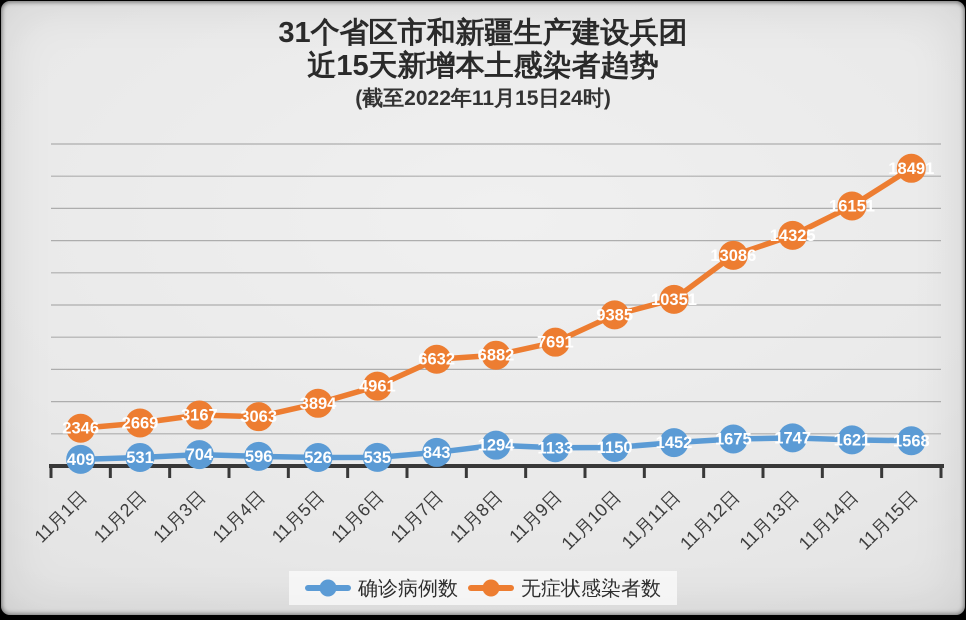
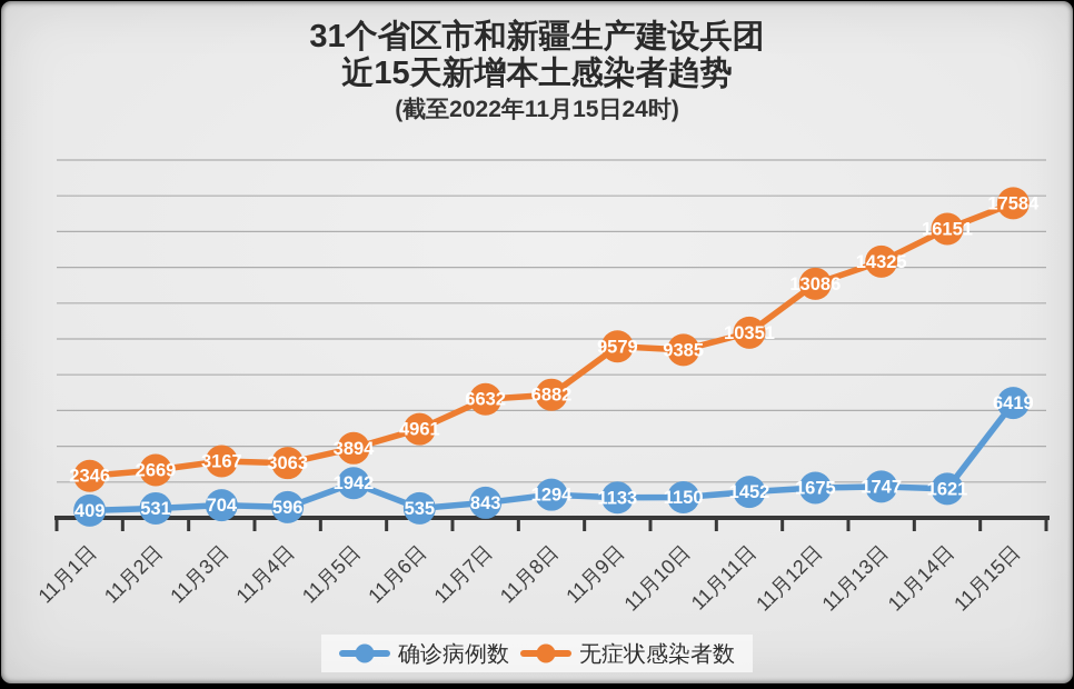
确诊病例数/11月5日: 526 -> 1942
无症状感染者数/11月9日: 7691 -> 9579
确诊病例数/11月15日: 1568 -> 6419
无症状感染者数/11月15日: 18491 -> 17584
